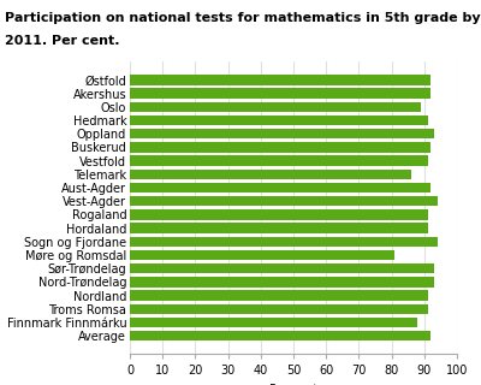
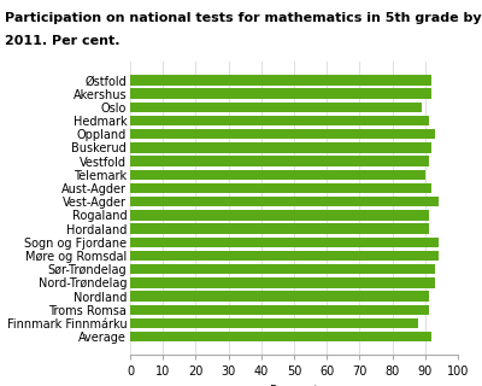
Telemark: 86 -> 90
Møre og Romsdal: 81 -> 94
